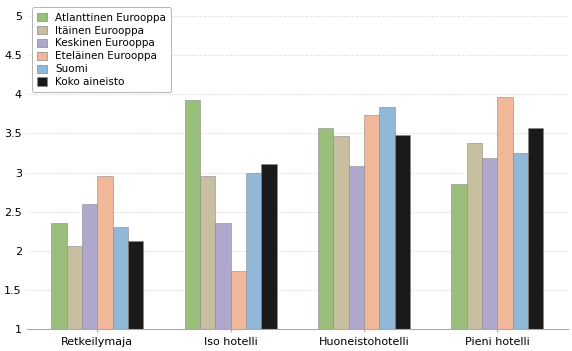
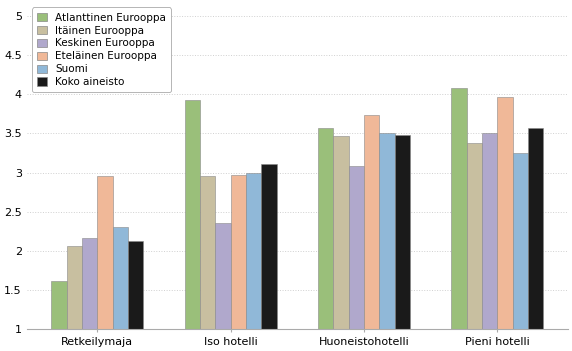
Atlanttinen Eurooppa/Retkeilymaja: 2.36 -> 1.62
Keskinen Eurooppa/Retkeilymaja: 2.60 -> 2.17
Eteläinen Eurooppa/Iso hotelli: 1.74 -> 2.97
Suomi/Huoneistohotelli: 3.84 -> 3.50
Atlanttinen Eurooppa/Pieni hotelli: 2.86 -> 4.08
Keskinen Eurooppa/Pieni hotelli: 3.18 -> 3.50
